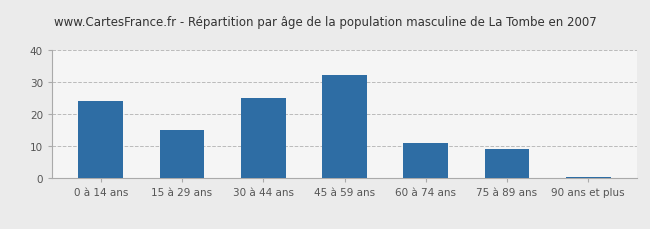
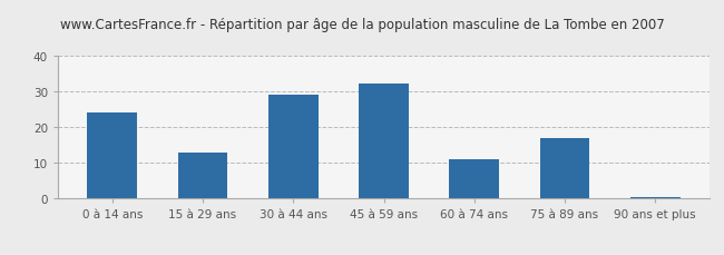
15 à 29 ans: 15.0 -> 13.0
30 à 44 ans: 25.0 -> 29.0
75 à 89 ans: 9.0 -> 17.0
